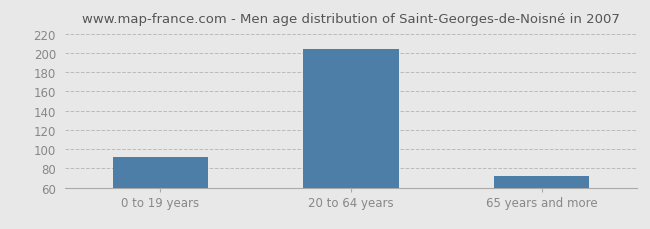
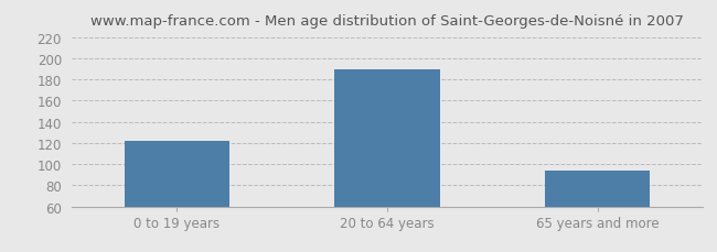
0 to 19 years: 92 -> 122
20 to 64 years: 204 -> 190
65 years and more: 72 -> 94
